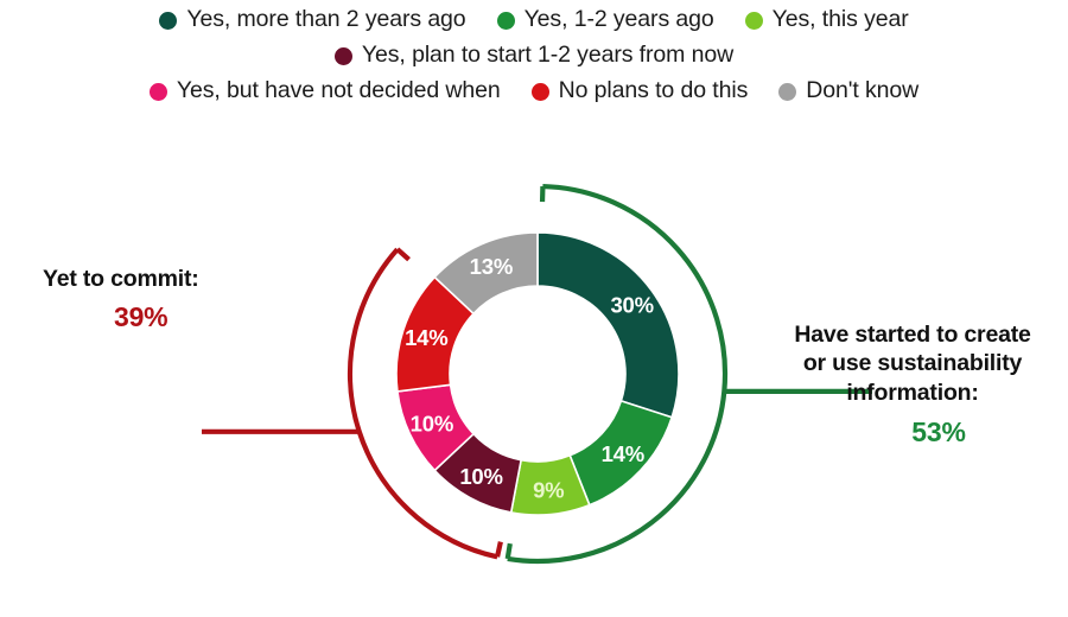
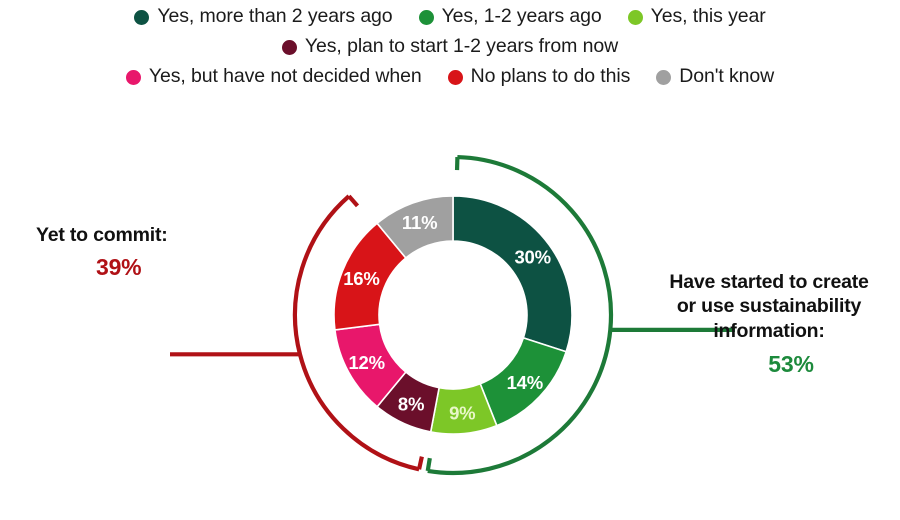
Yes, plan to start 1-2 years from now: 10% -> 8%
Yes, but have not decided when: 10% -> 12%
No plans to do this: 14% -> 16%
Don't know: 13% -> 11%
